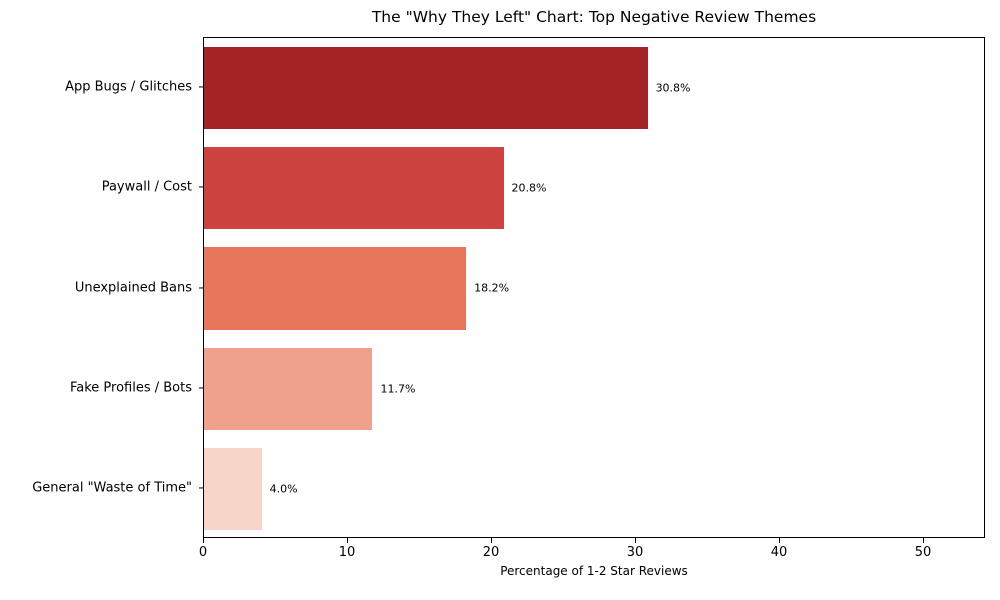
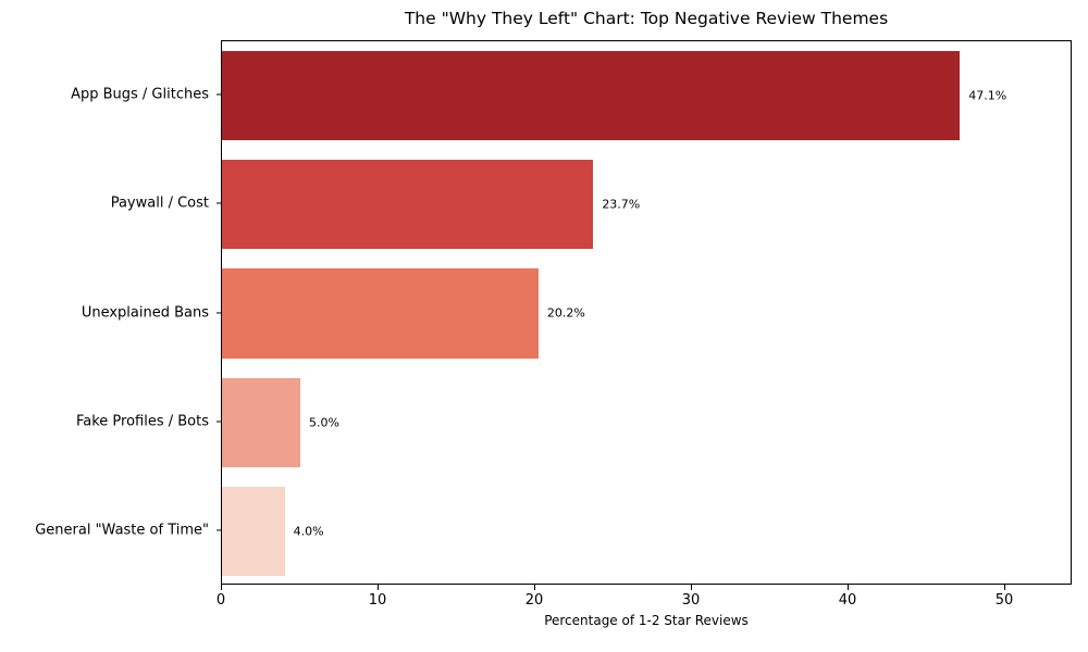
App Bugs / Glitches: 30.8% -> 47.1%
Paywall / Cost: 20.8% -> 23.7%
Unexplained Bans: 18.2% -> 20.2%
Fake Profiles / Bots: 11.7% -> 5.0%
